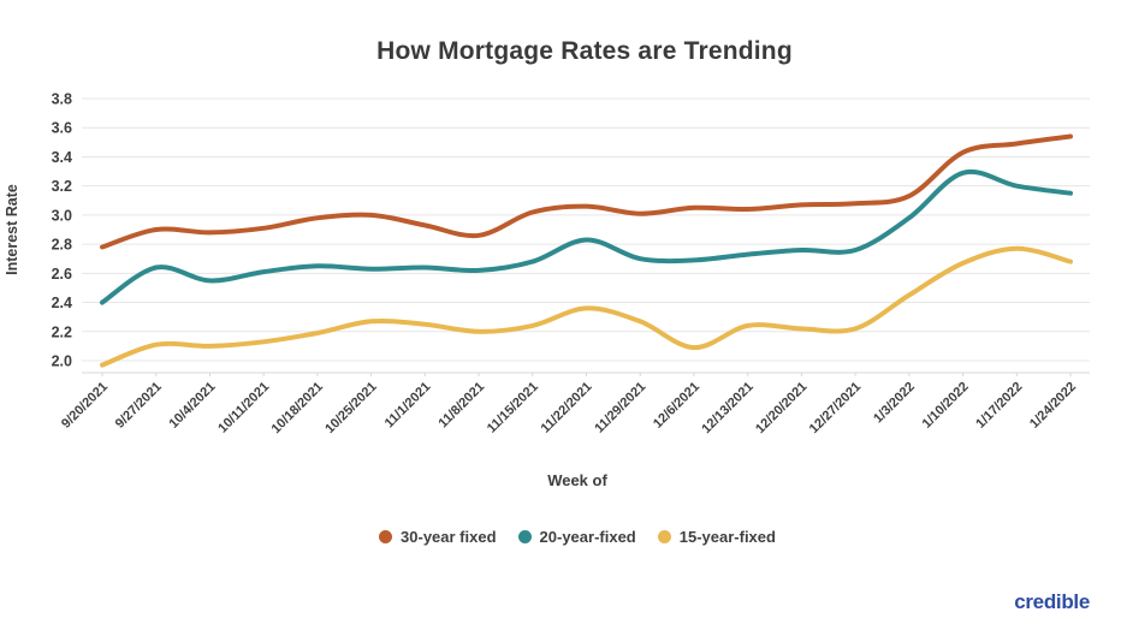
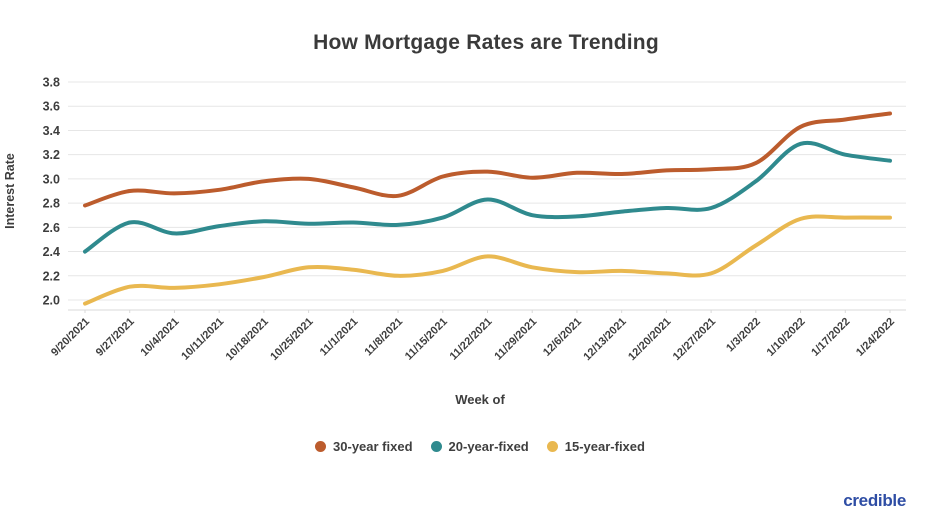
15-year-fixed/12/6/2021: 2.09 -> 2.23
15-year-fixed/1/17/2022: 2.77 -> 2.68
